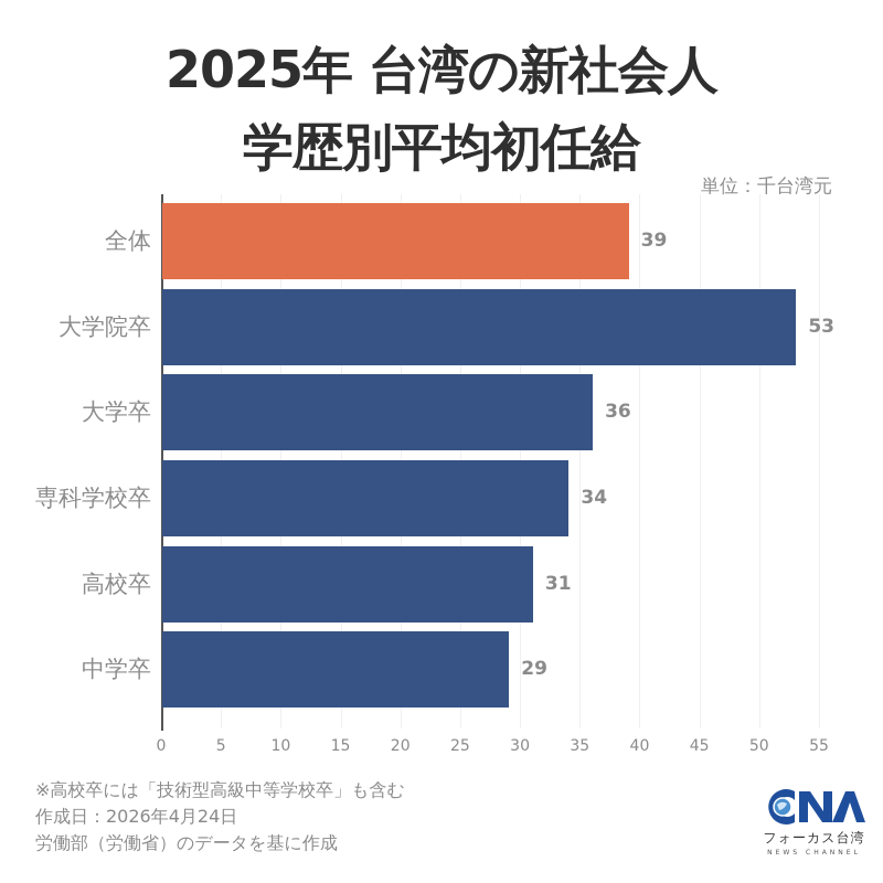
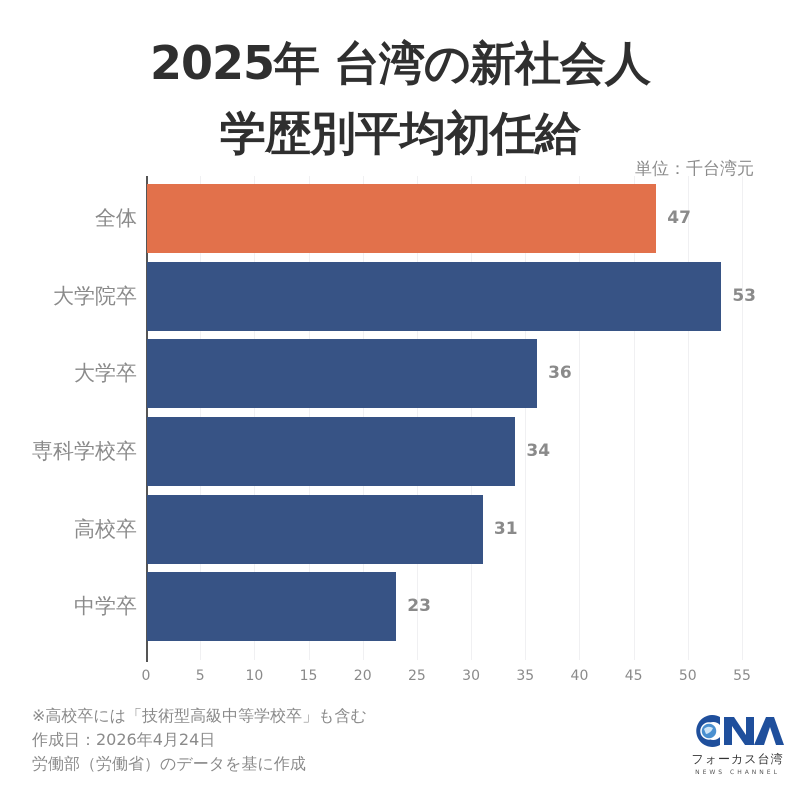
全体: 39 -> 47
中学卒: 29 -> 23
